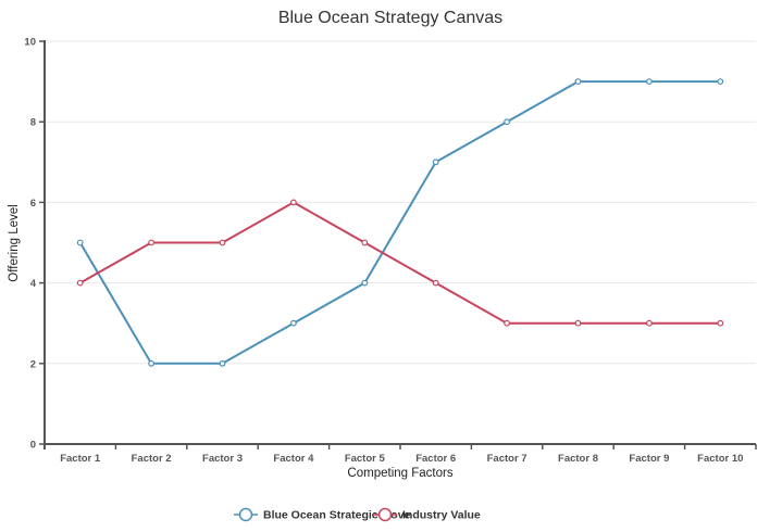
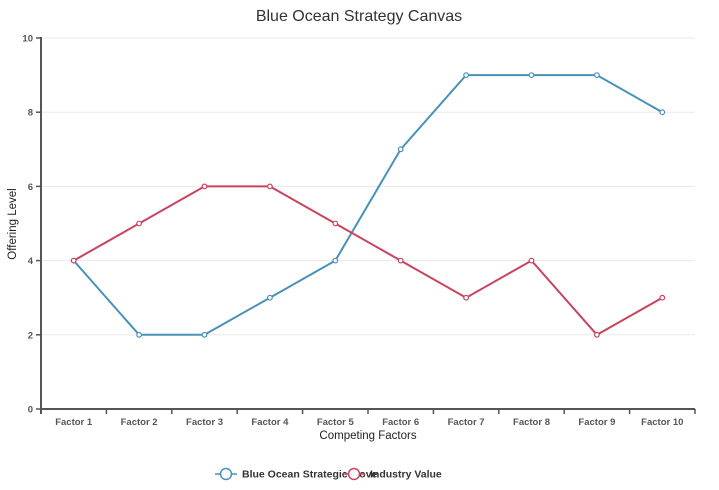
Blue Ocean Strategic Move/Factor 1: 5 -> 4
Industry Value/Factor 3: 5 -> 6
Blue Ocean Strategic Move/Factor 7: 8 -> 9
Industry Value/Factor 8: 3 -> 4
Industry Value/Factor 9: 3 -> 2
Blue Ocean Strategic Move/Factor 10: 9 -> 8
